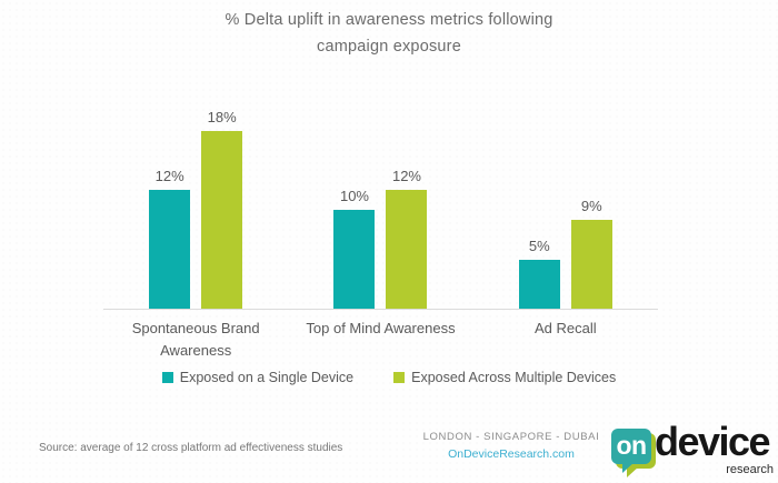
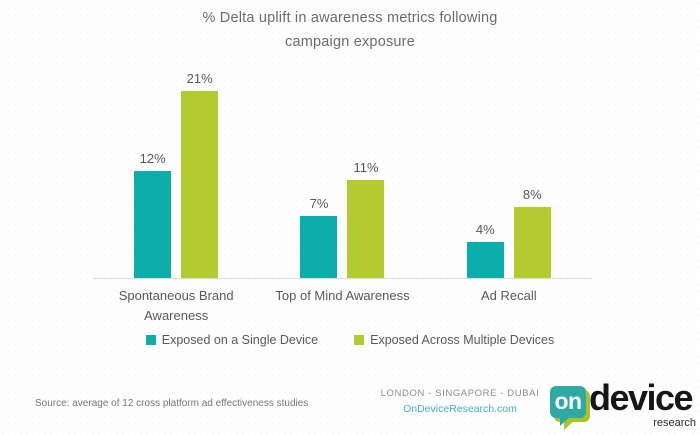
Exposed Across Multiple Devices/Spontaneous Brand Awareness: 18% -> 21%
Exposed on a Single Device/Top of Mind Awareness: 10% -> 7%
Exposed Across Multiple Devices/Top of Mind Awareness: 12% -> 11%
Exposed on a Single Device/Ad Recall: 5% -> 4%
Exposed Across Multiple Devices/Ad Recall: 9% -> 8%
